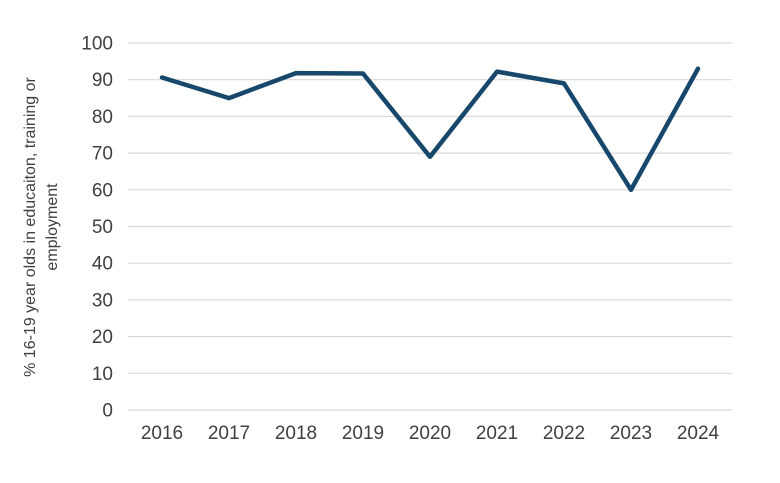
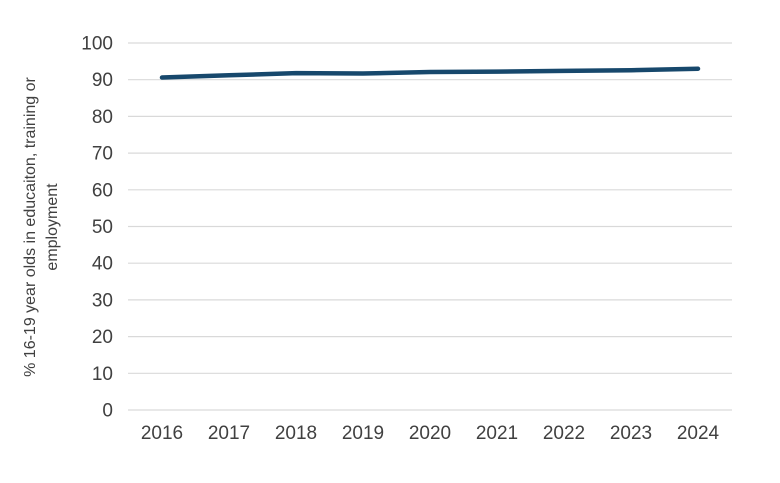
2017: 85 -> 91
2020: 69 -> 92
2022: 89 -> 92
2023: 60 -> 93
